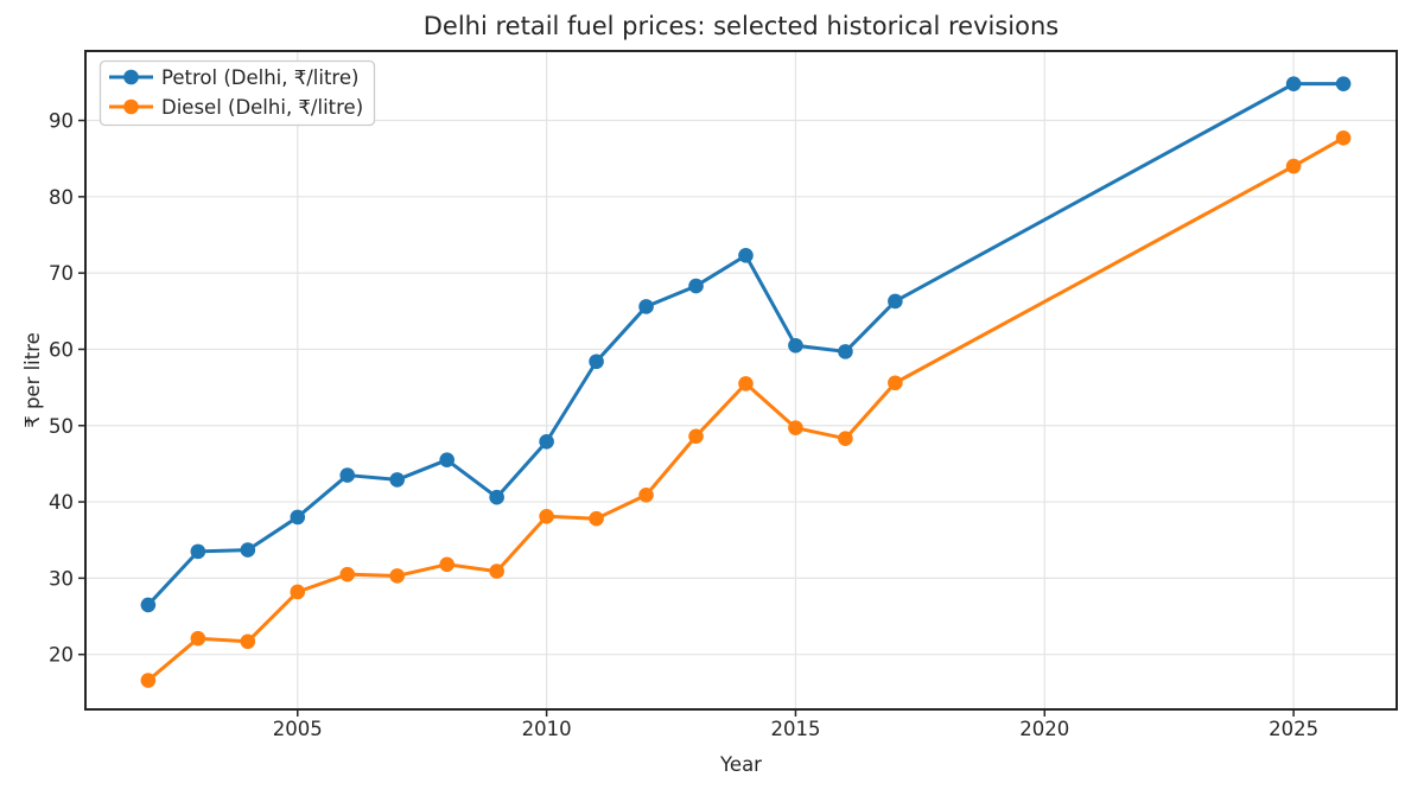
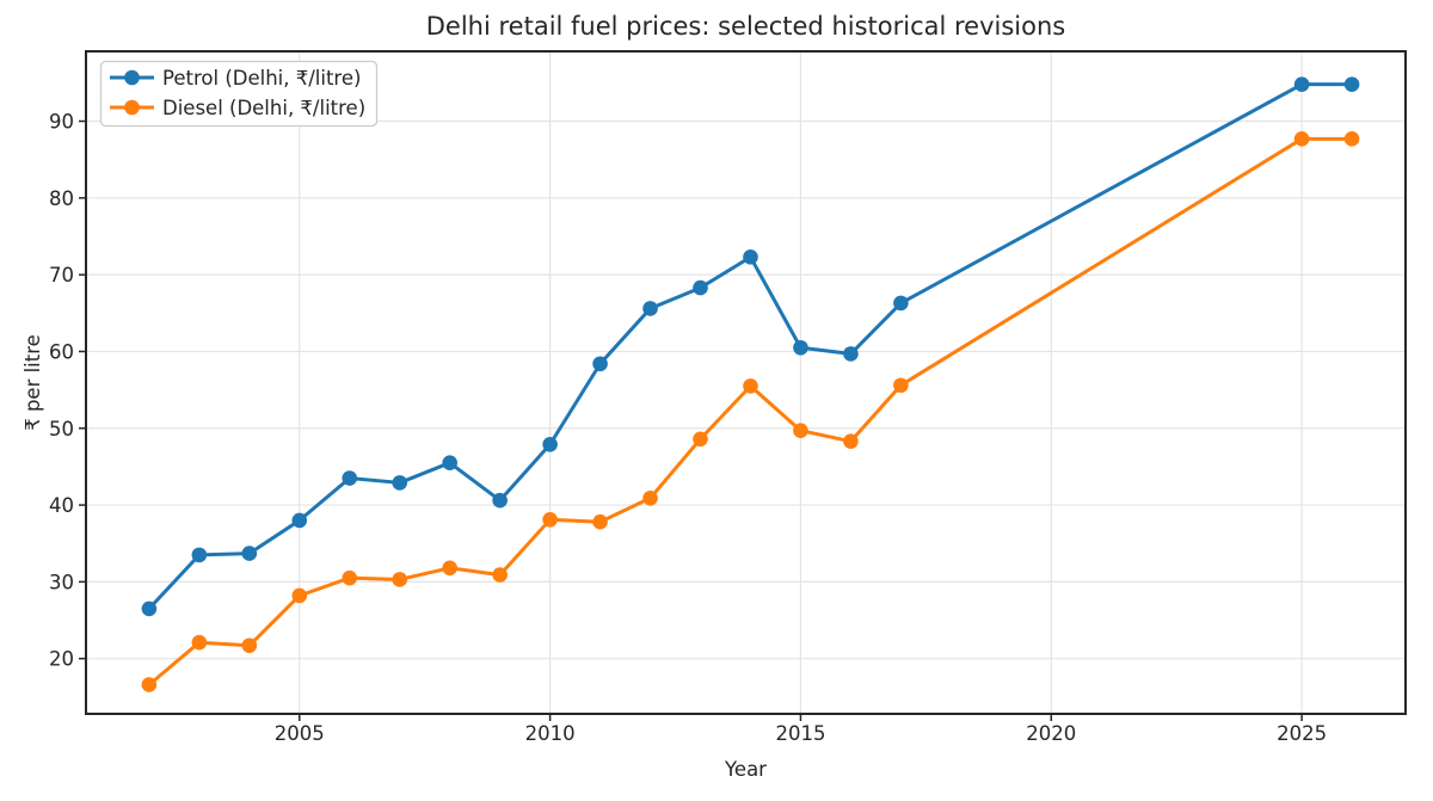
Diesel (Delhi, ₹/litre)/2025: 84 -> 88
